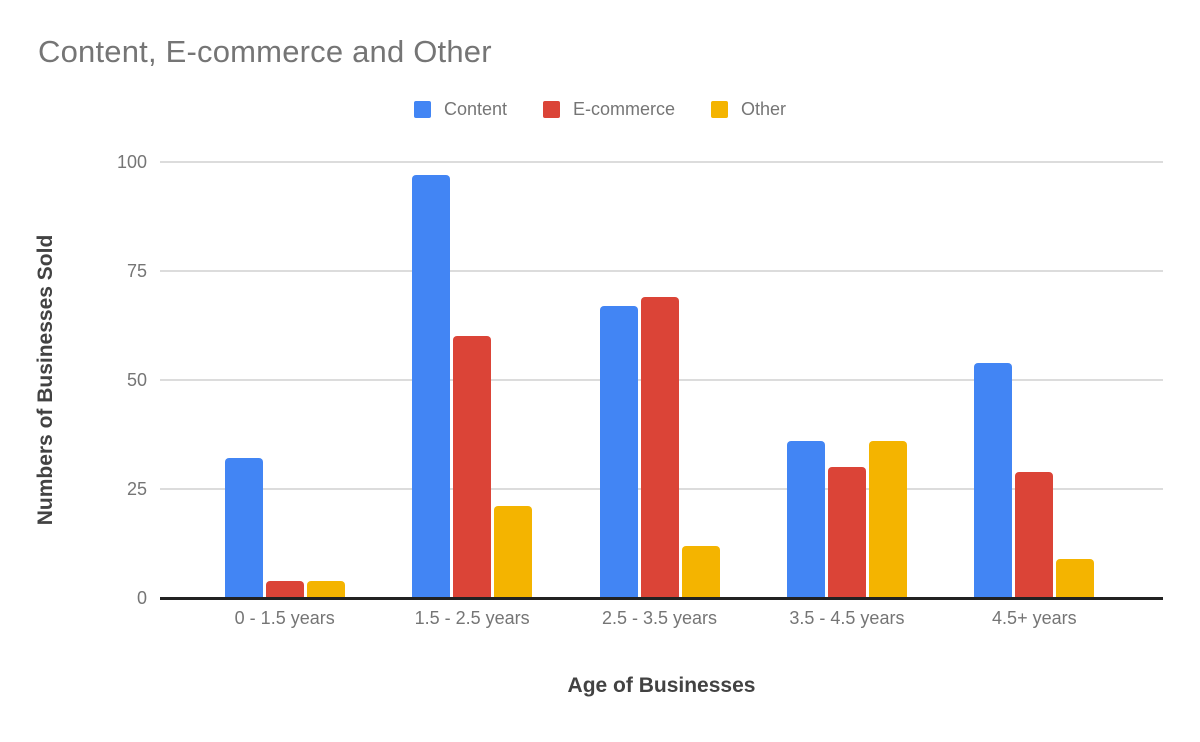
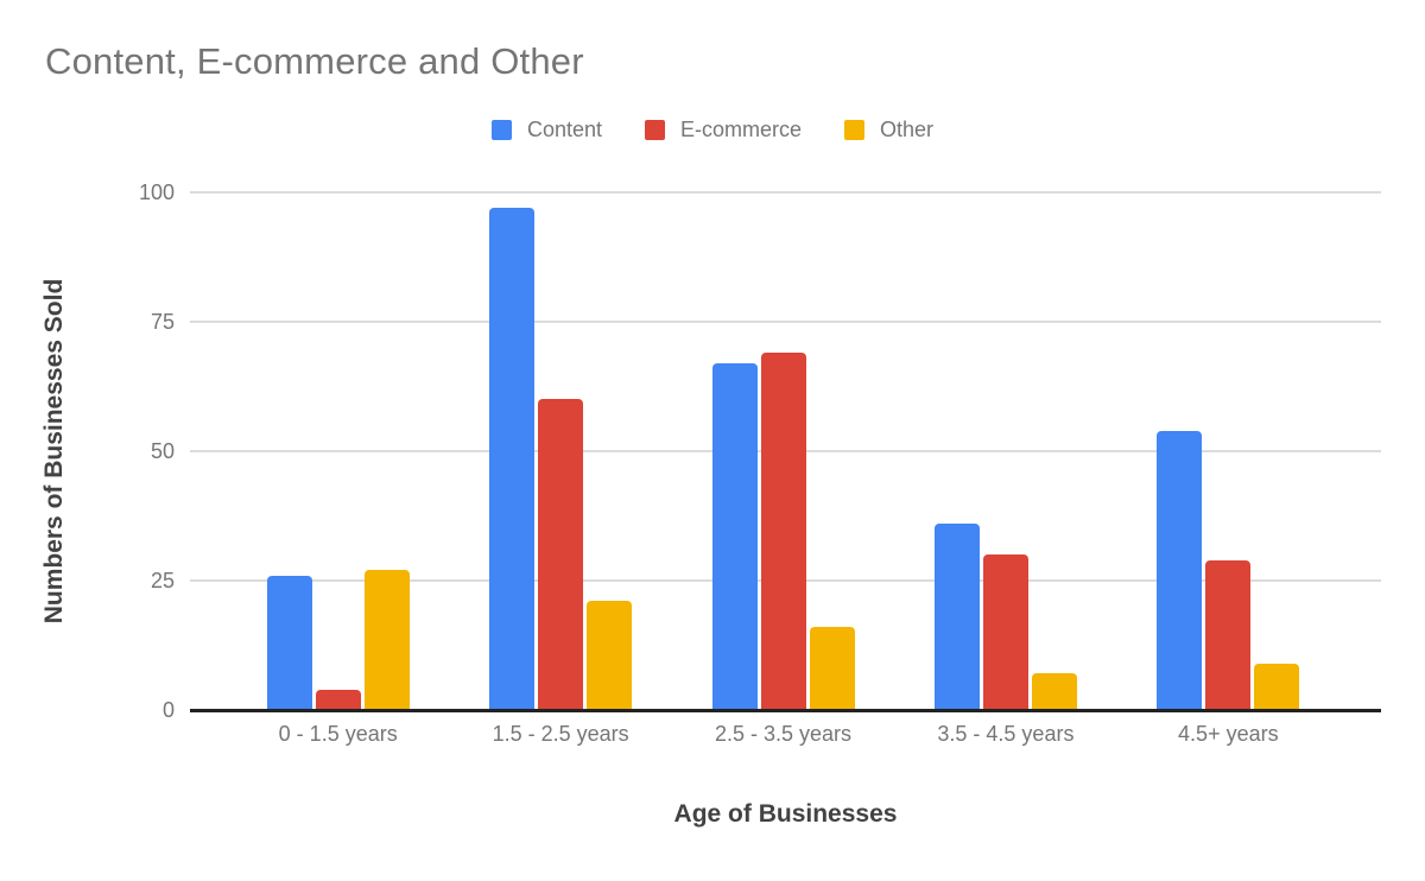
Content/0 - 1.5 years: 32 -> 26
Other/0 - 1.5 years: 4 -> 27
Other/2.5 - 3.5 years: 12 -> 16
Other/3.5 - 4.5 years: 36 -> 7
